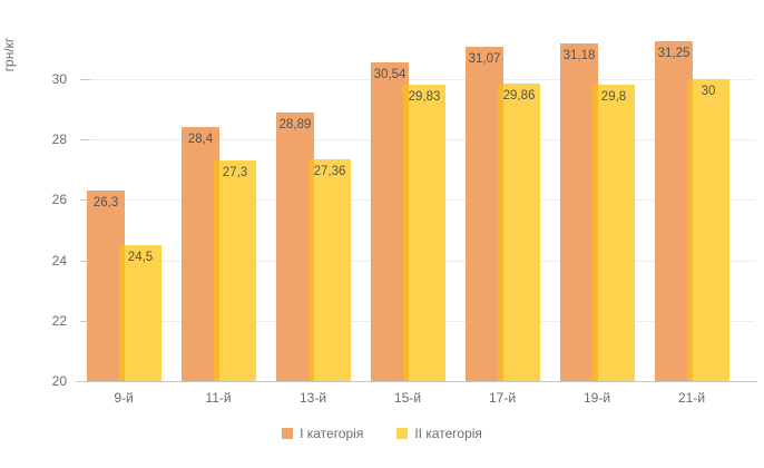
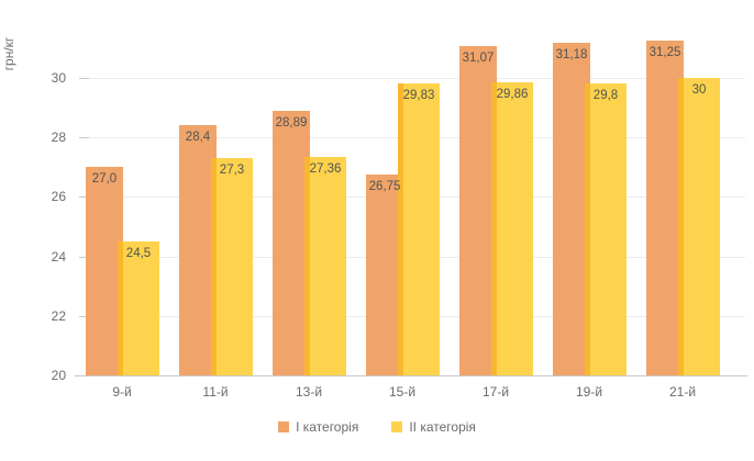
I категорія/9-й: 26,3 -> 27,0
I категорія/15-й: 30,54 -> 26,75
